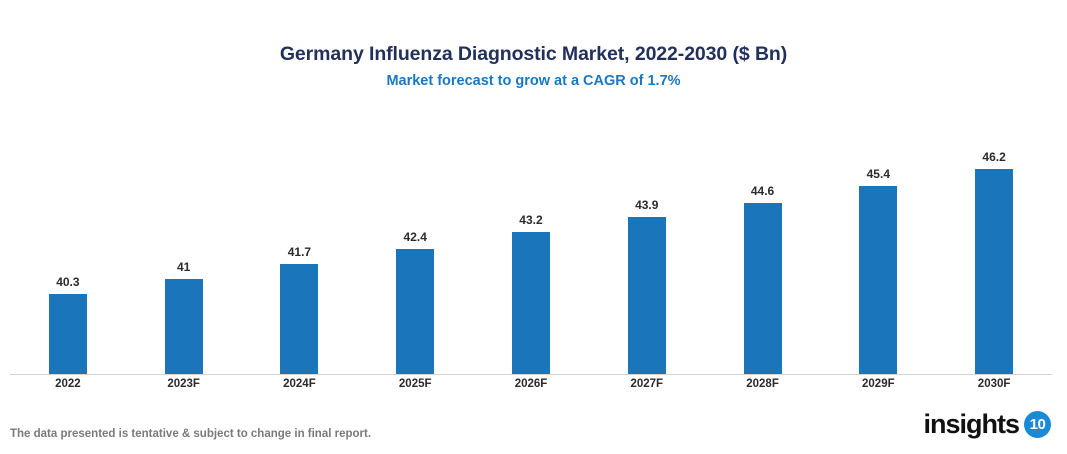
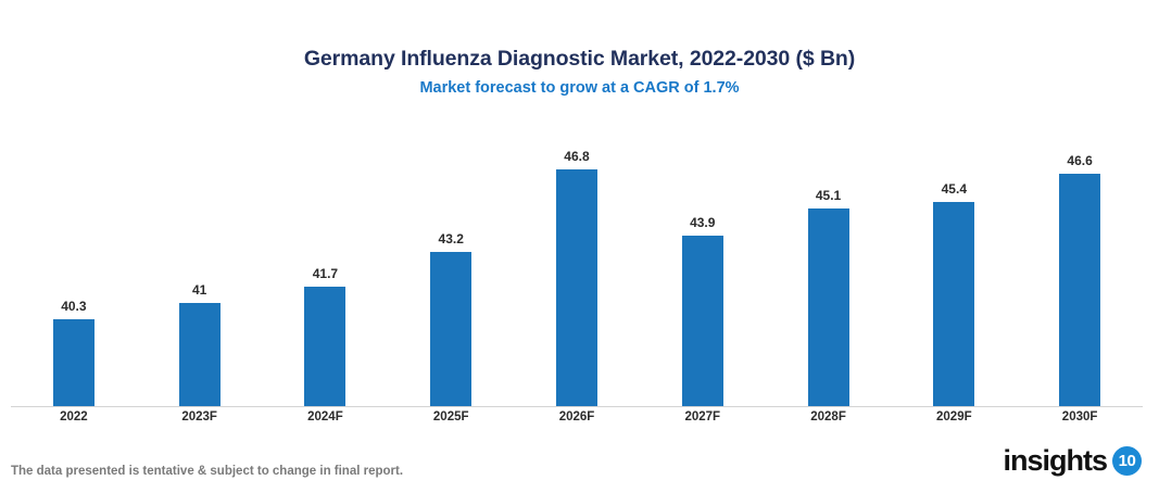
2025F: 42.4 -> 43.2
2026F: 43.2 -> 46.8
2028F: 44.6 -> 45.1
2030F: 46.2 -> 46.6
